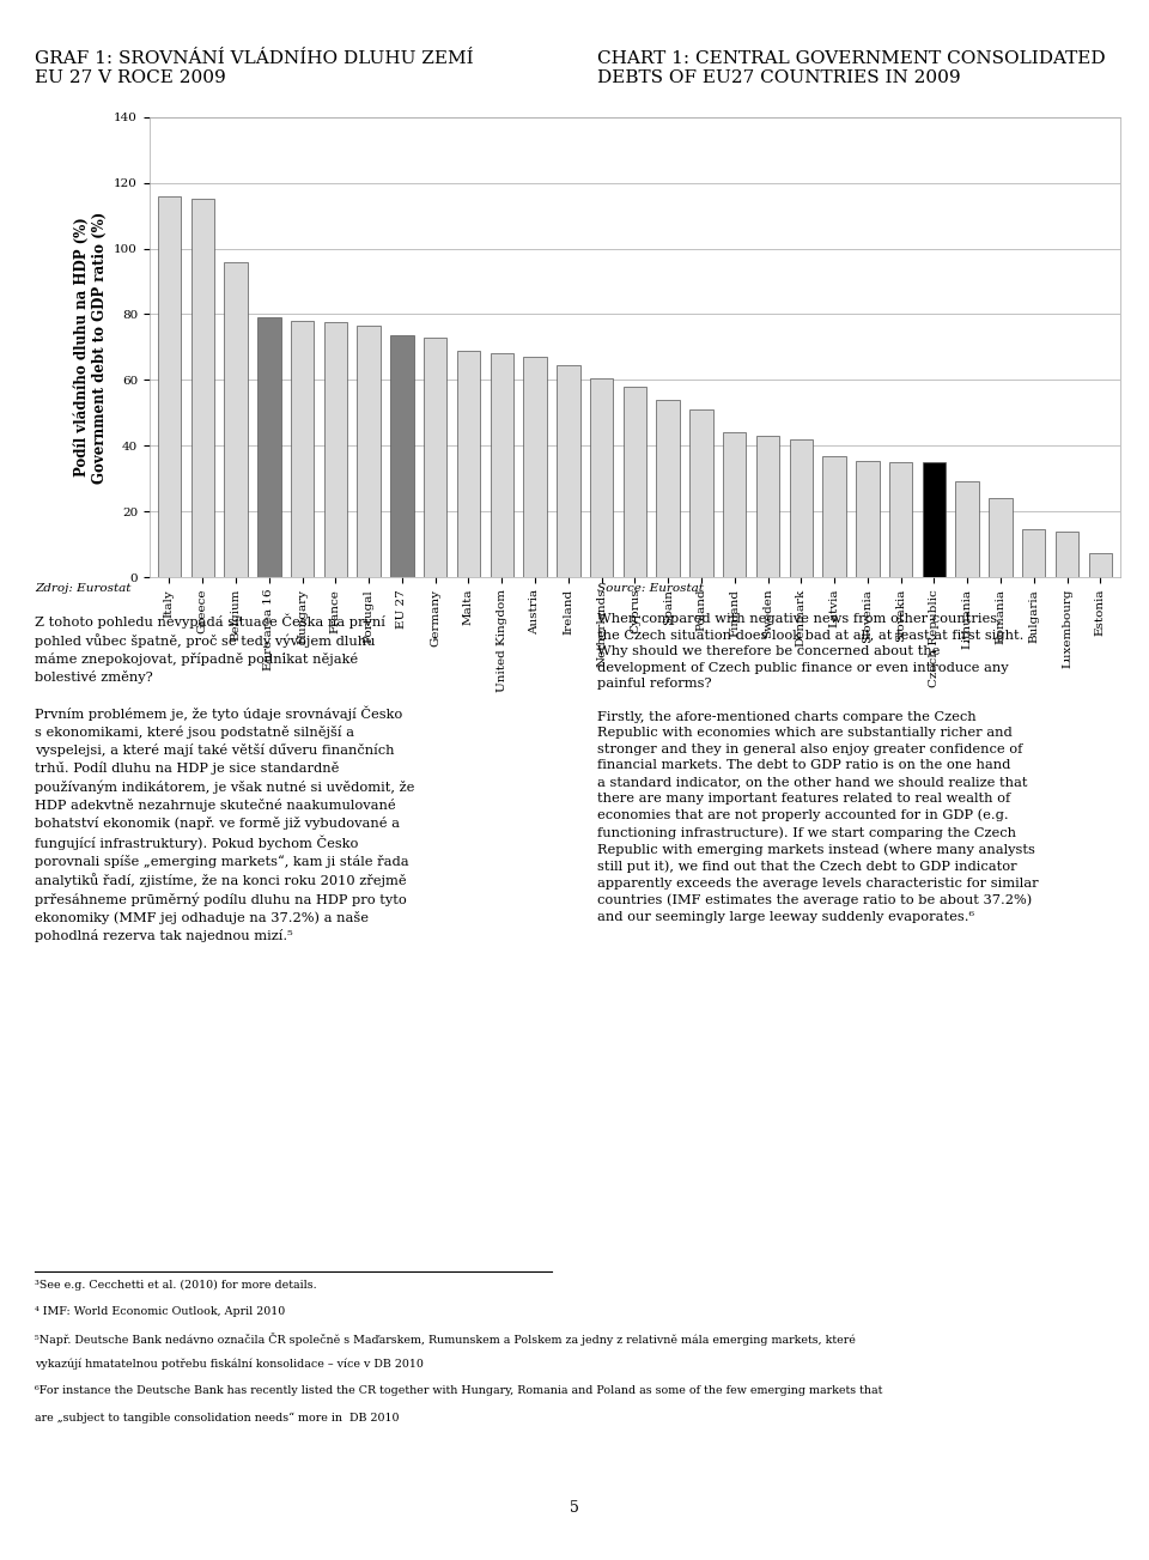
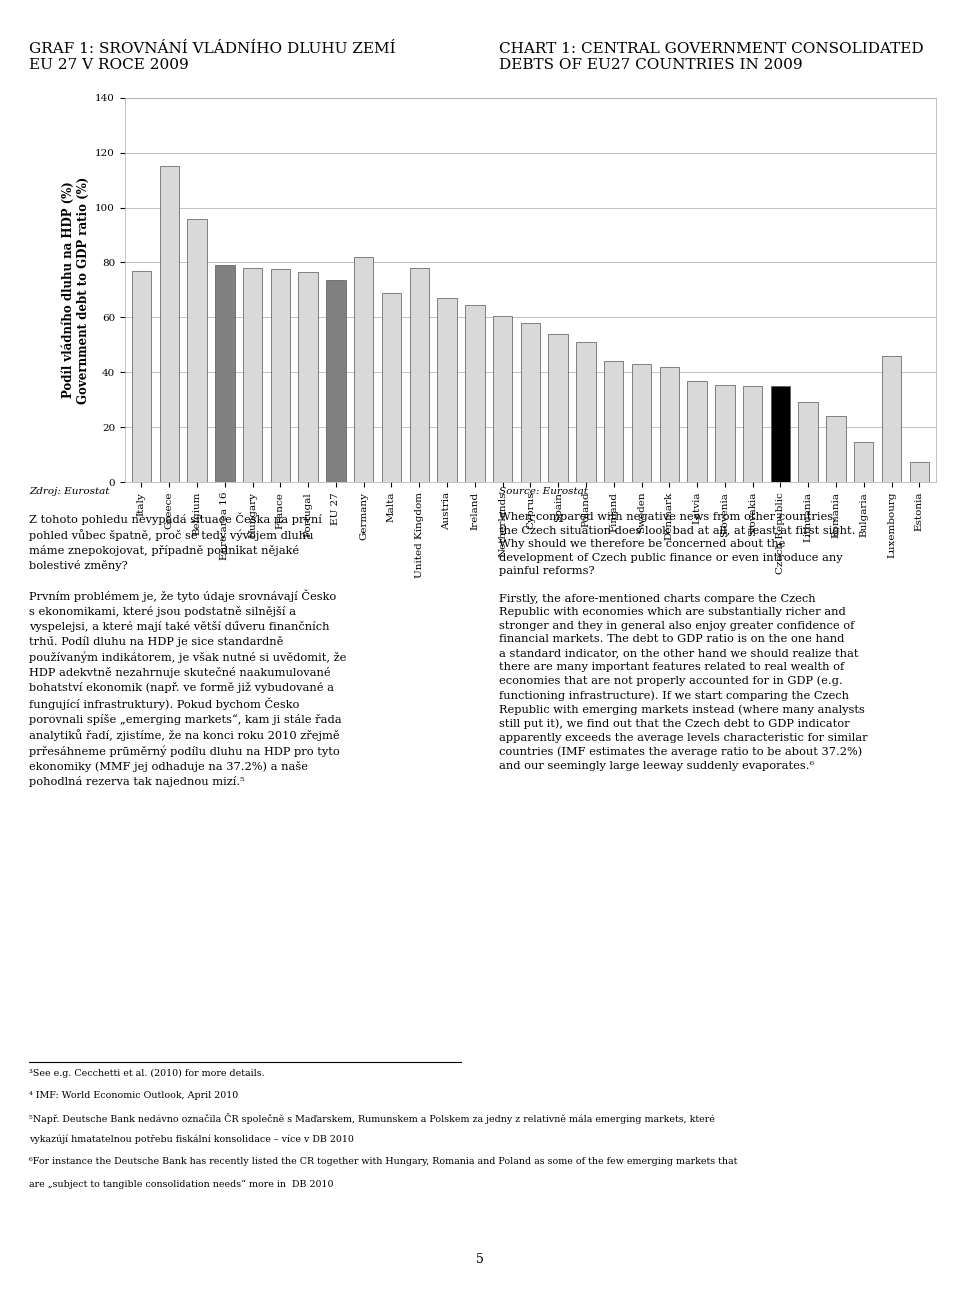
Italy: 116.0 -> 77.0
Germany: 73.0 -> 82.0
United Kingdom: 68.0 -> 78.0
Luxembourg: 14.0 -> 46.0
